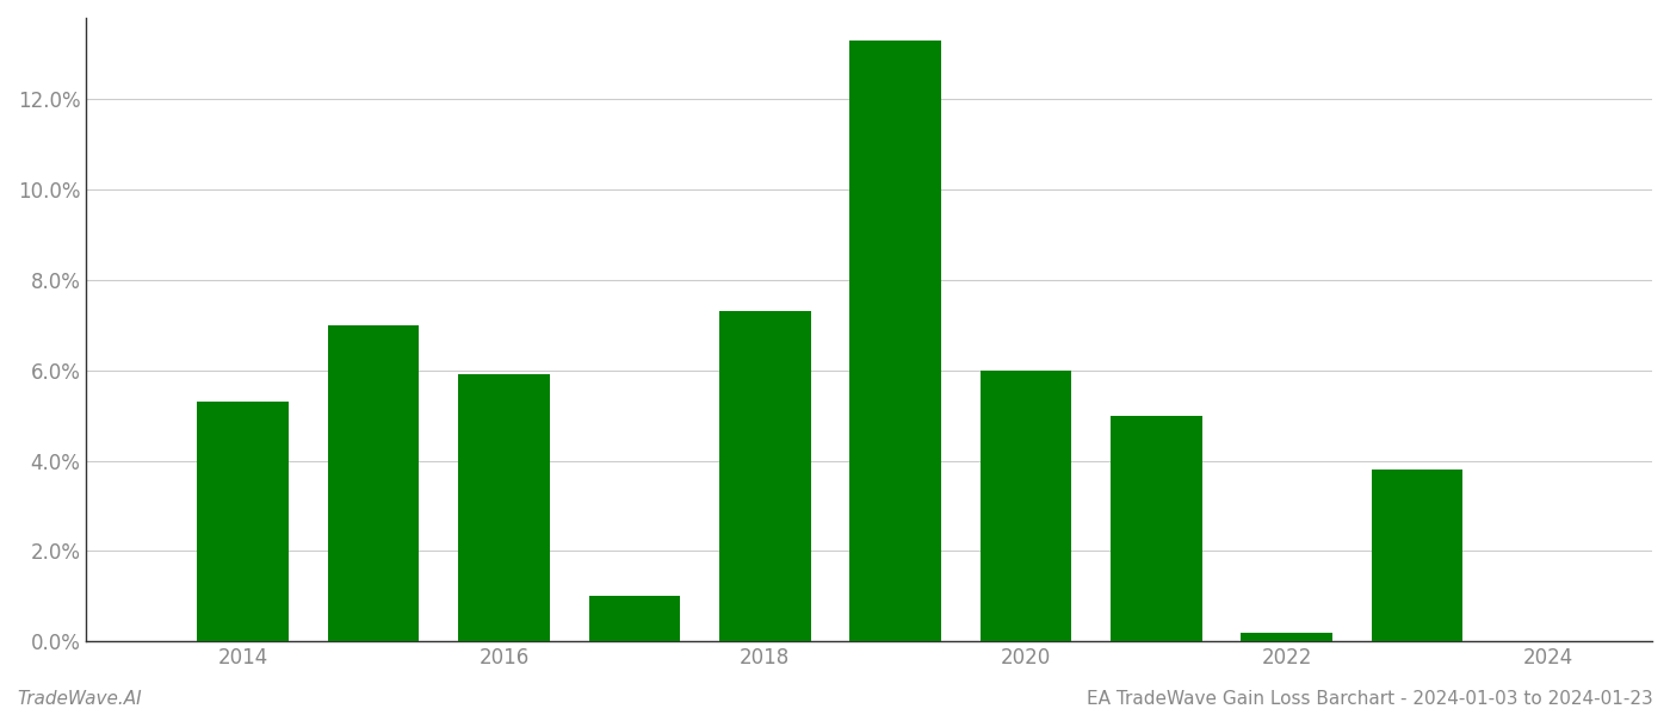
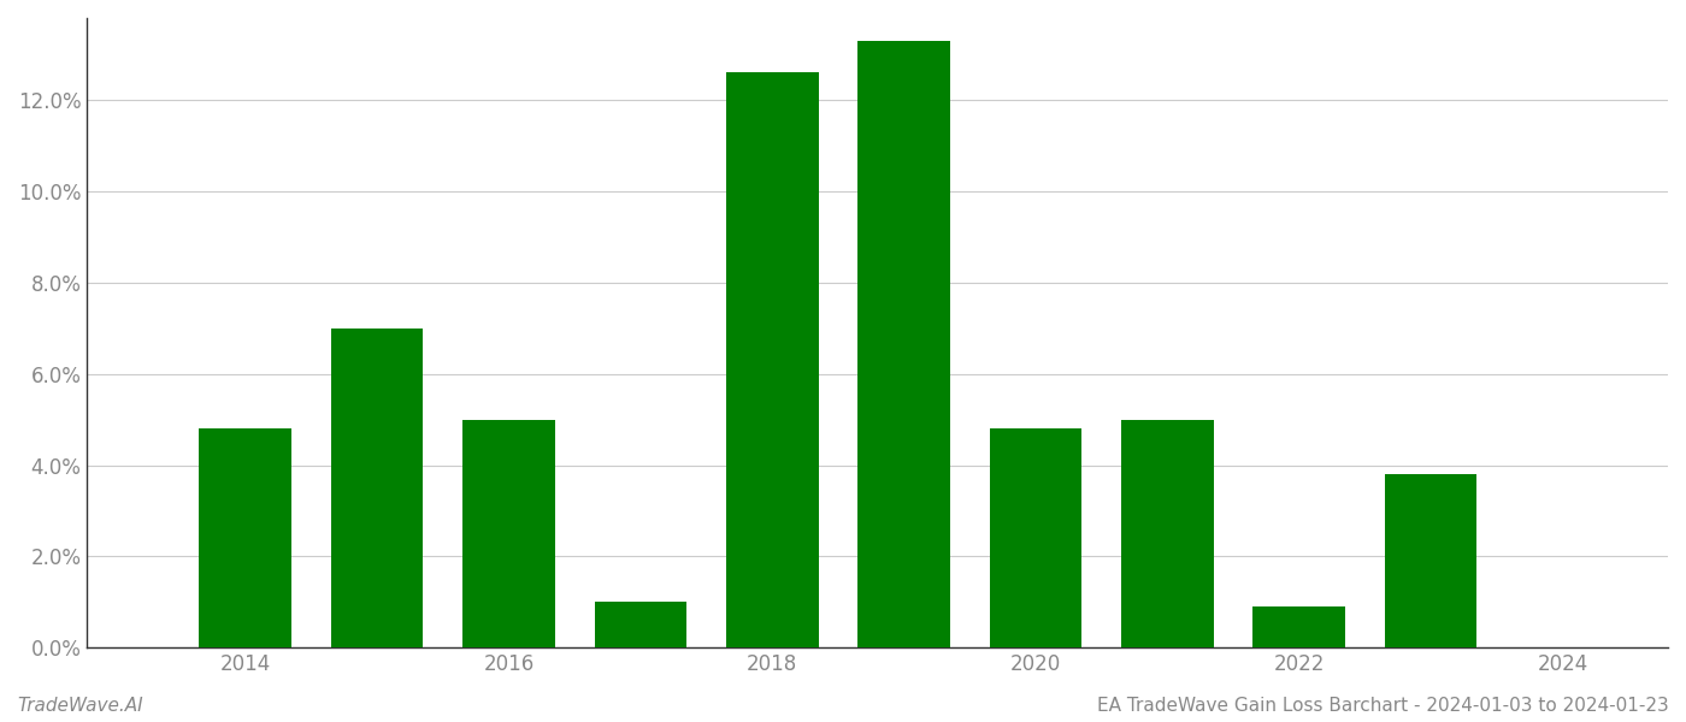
2014: 5.3% -> 4.8%
2016: 5.9% -> 5.0%
2018: 7.3% -> 12.6%
2020: 6.0% -> 4.8%
2022: 0.2% -> 0.9%
